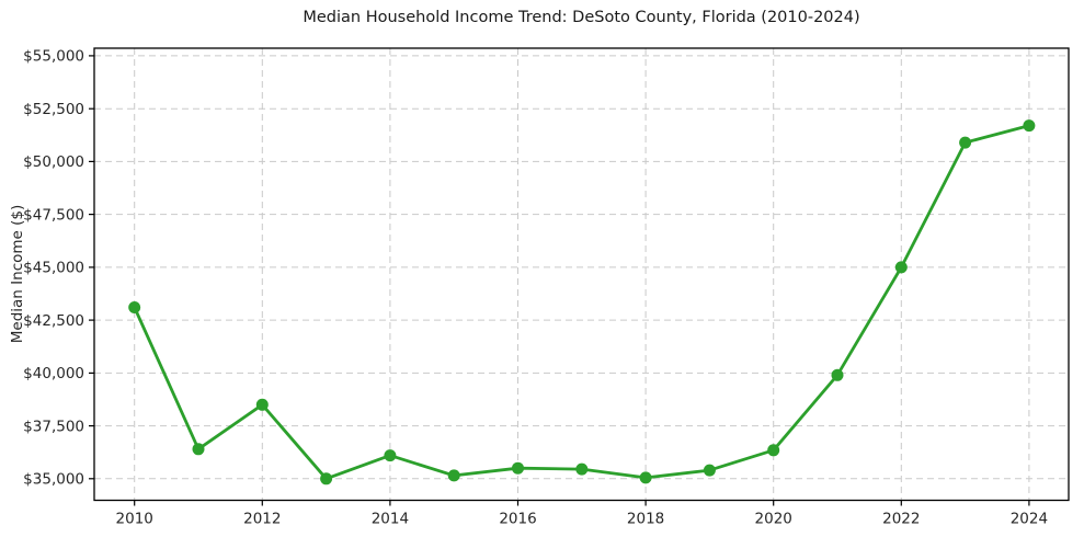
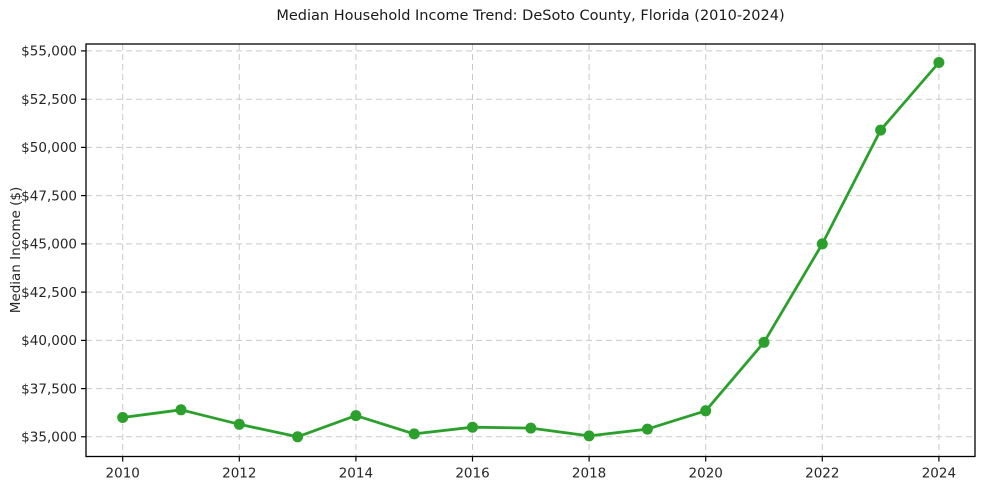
2010: $43100 -> $36000
2012: $38500 -> $35600
2024: $51700 -> $54400
